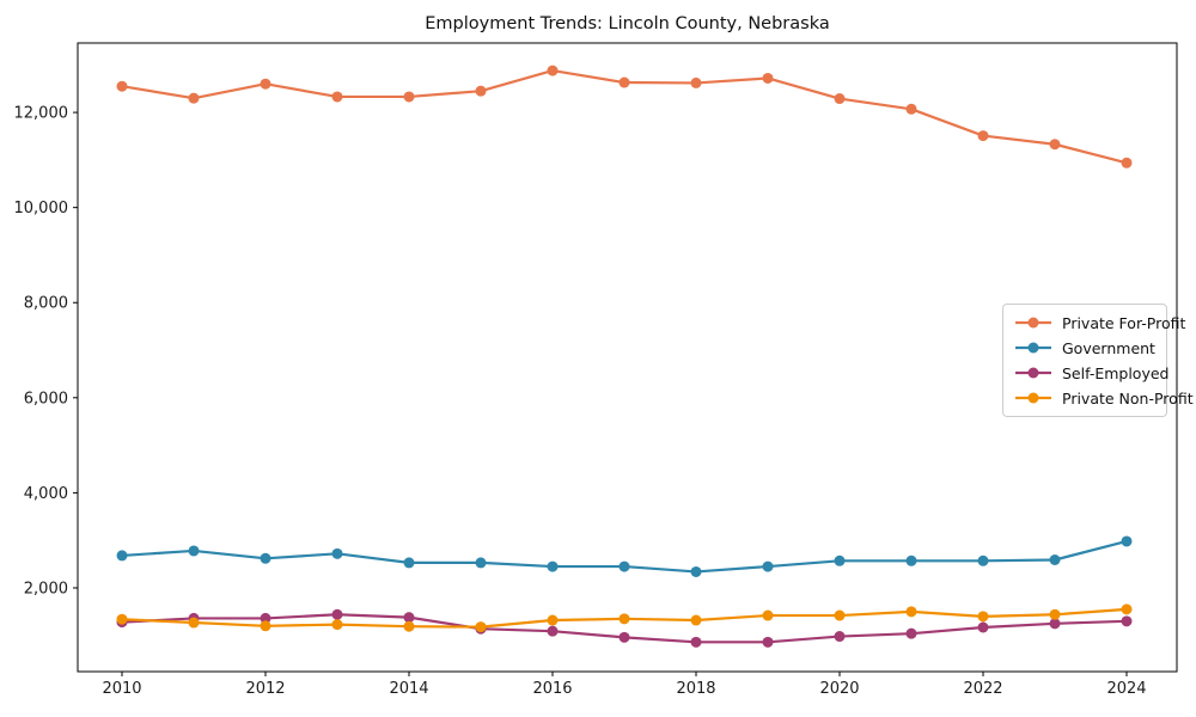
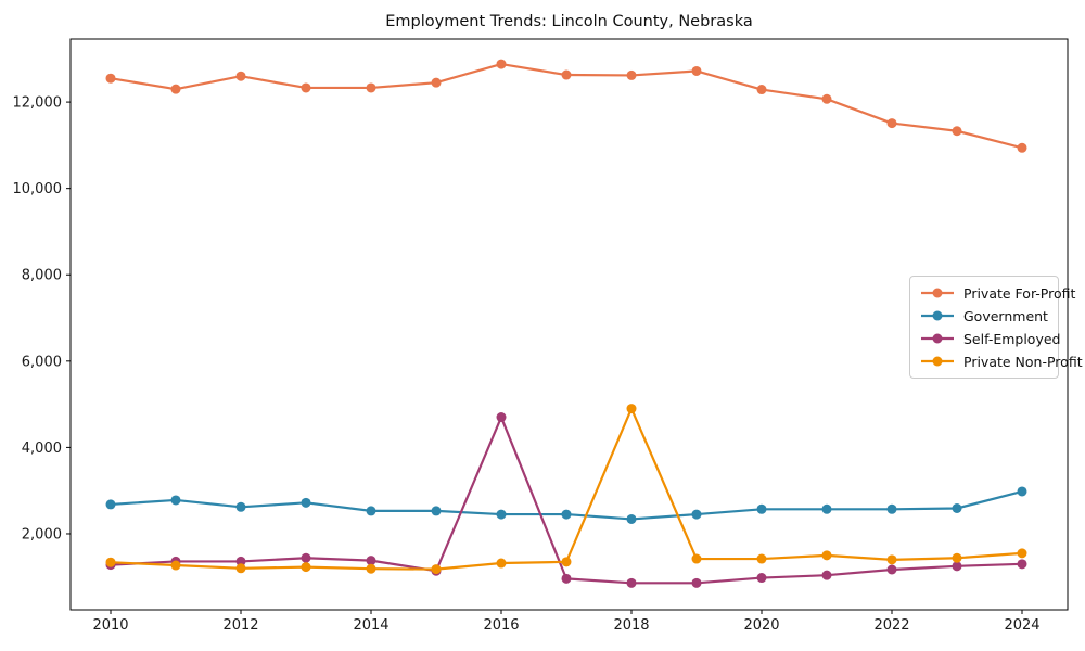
Self-Employed/2016: 1100 -> 4700
Private Non-Profit/2018: 1300 -> 4900
